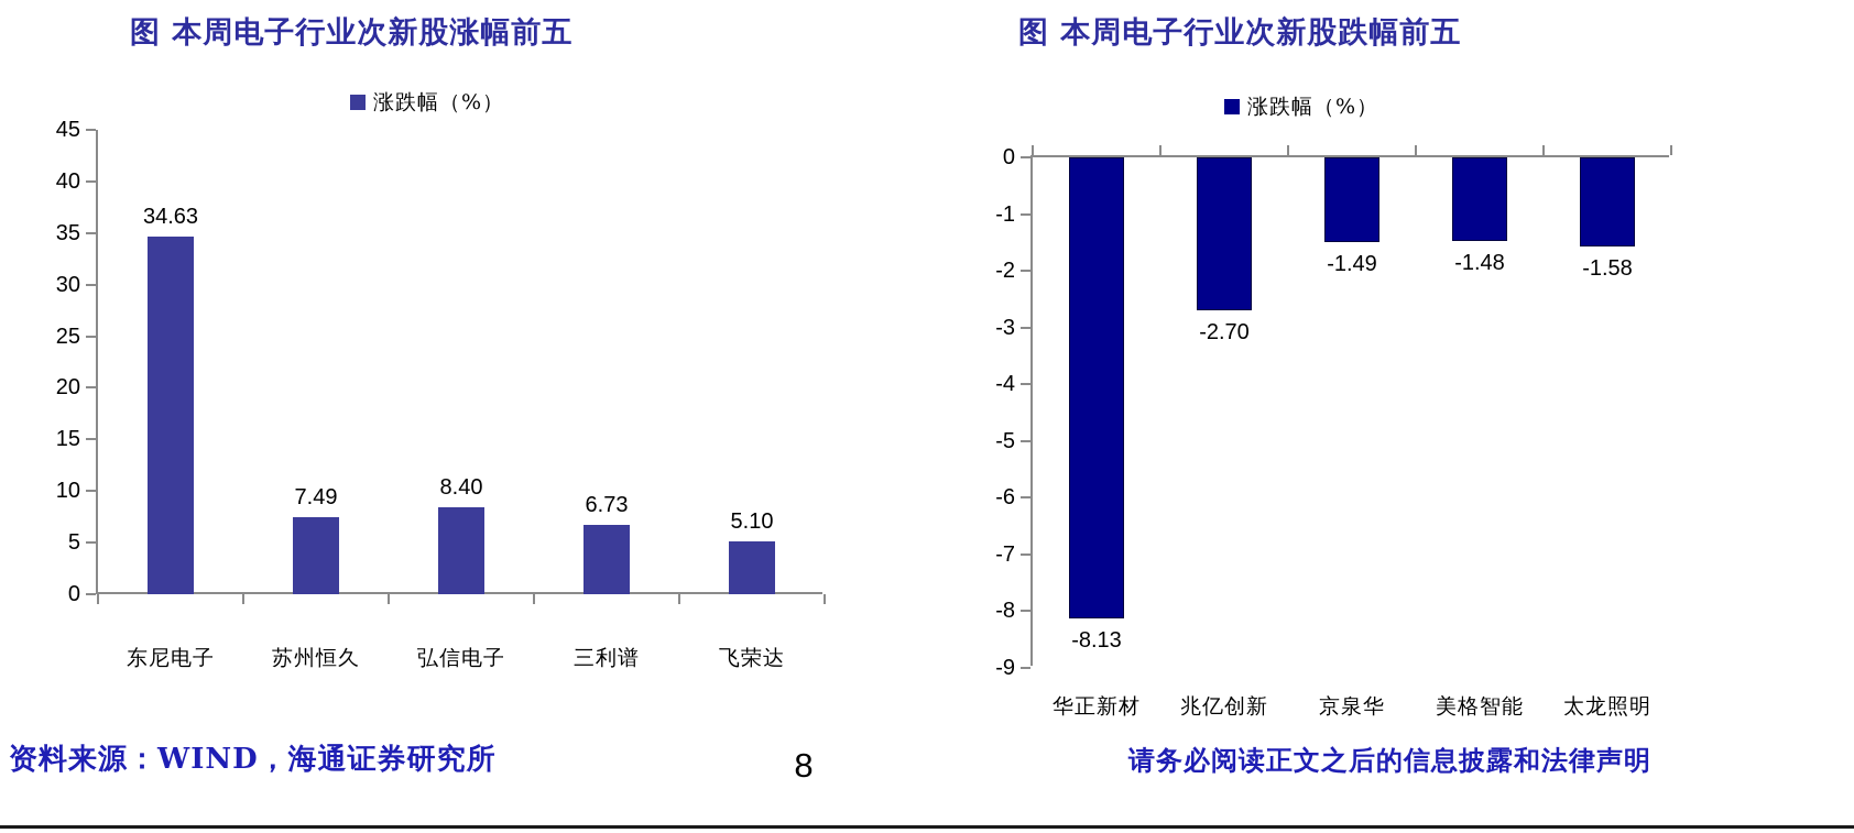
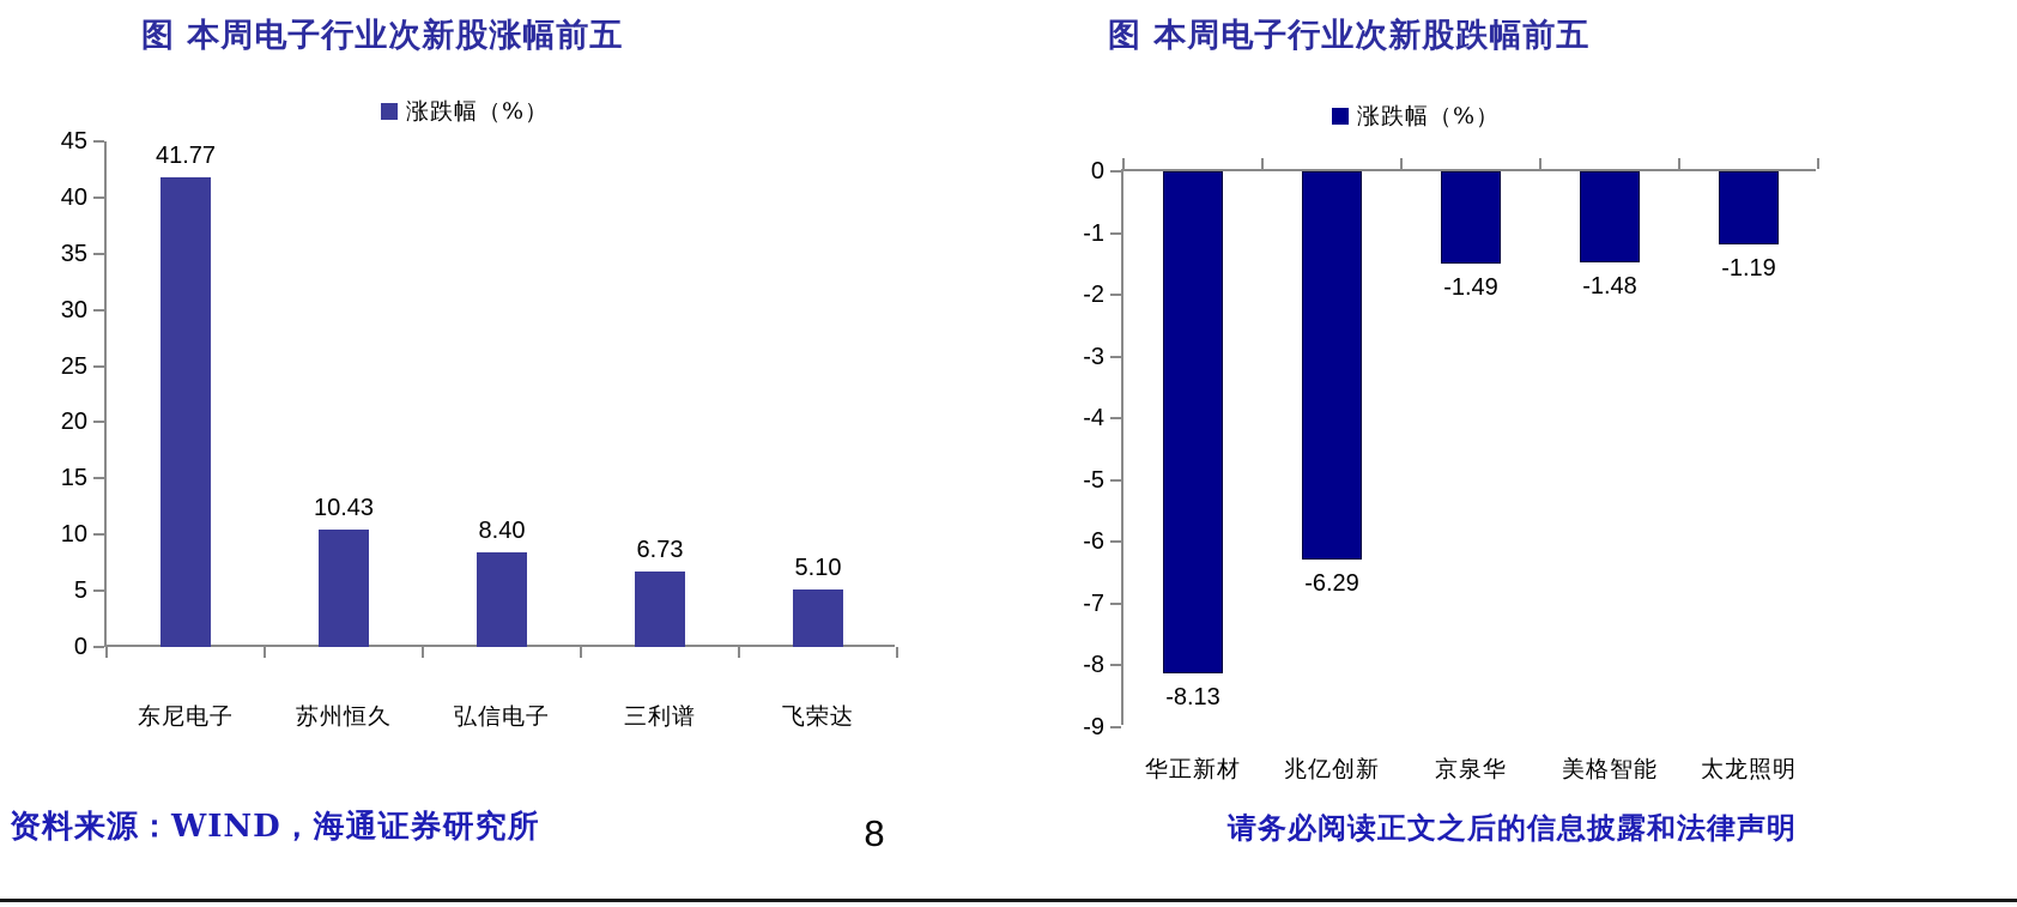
图 本周电子行业次新股涨幅前五/东尼电子: 34.63 -> 41.77
图 本周电子行业次新股涨幅前五/苏州恒久: 7.49 -> 10.43
图 本周电子行业次新股跌幅前五/兆亿创新: -2.70 -> -6.29
图 本周电子行业次新股跌幅前五/太龙照明: -1.58 -> -1.19
